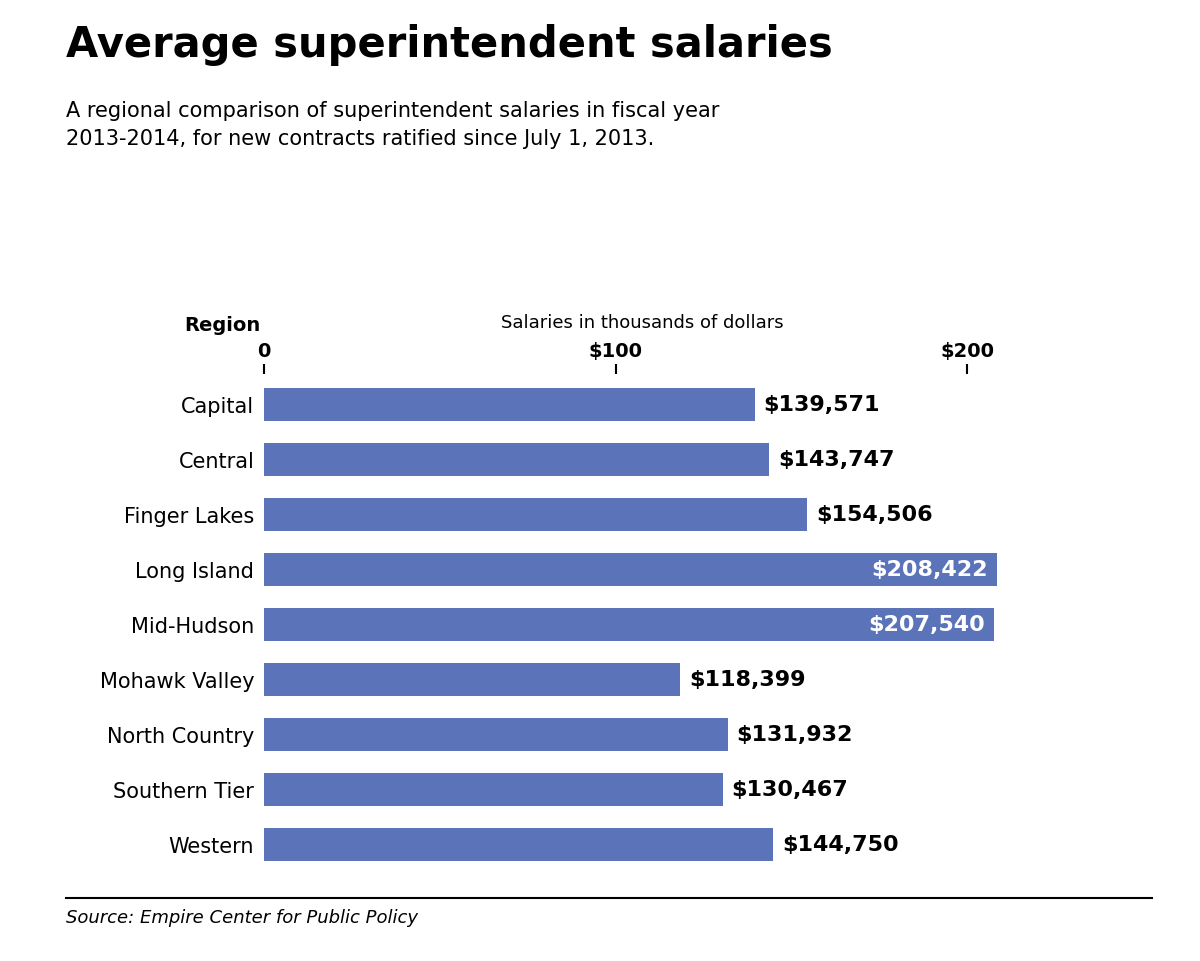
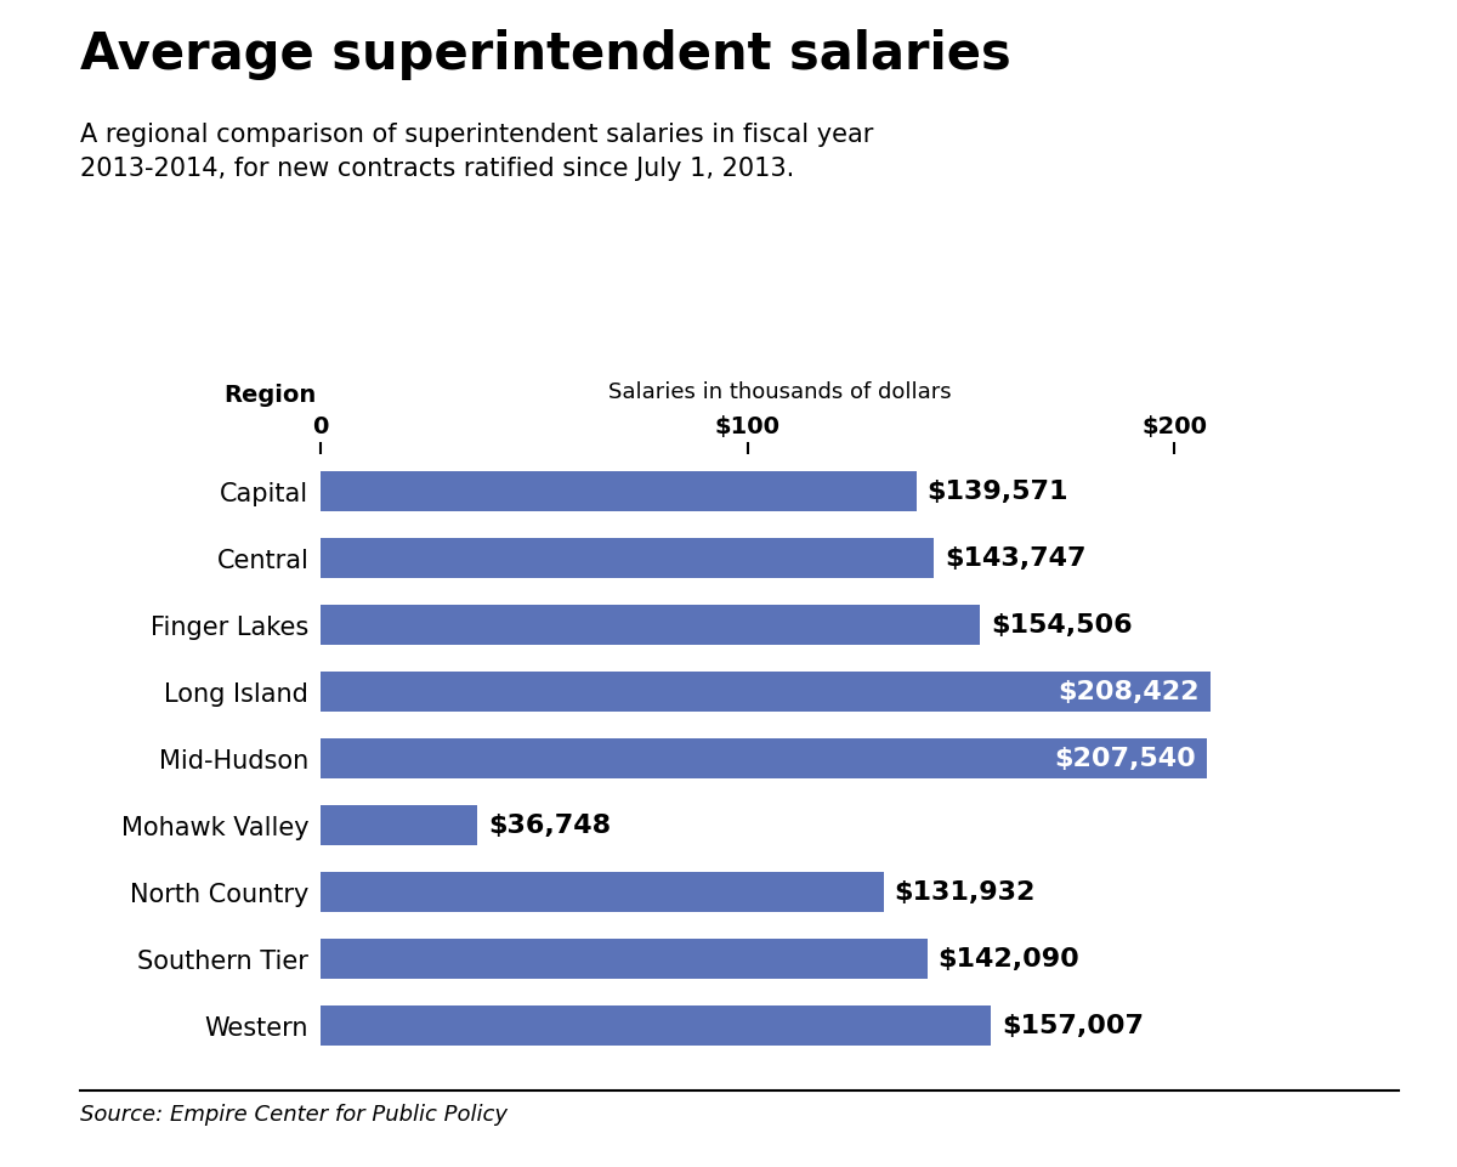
Mohawk Valley: $118,399 -> $36,748
Southern Tier: $130,467 -> $142,090
Western: $144,750 -> $157,007
